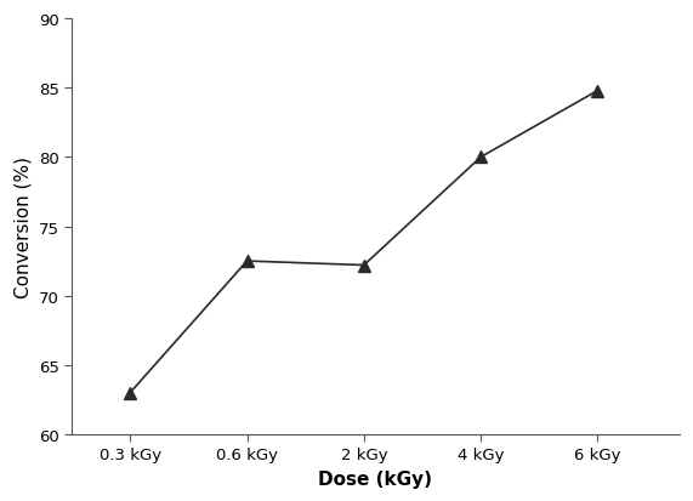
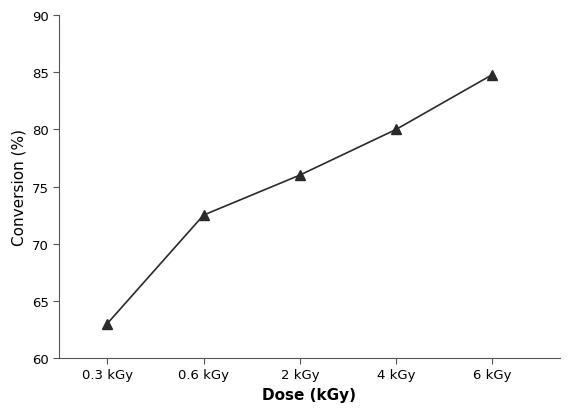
2 kGy: 72.2 -> 76.0
